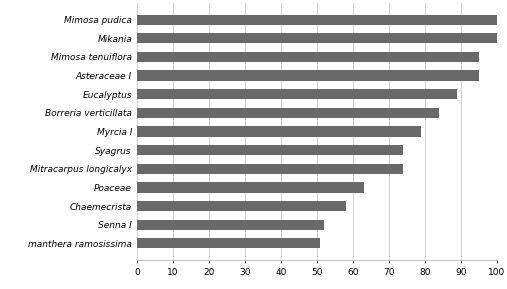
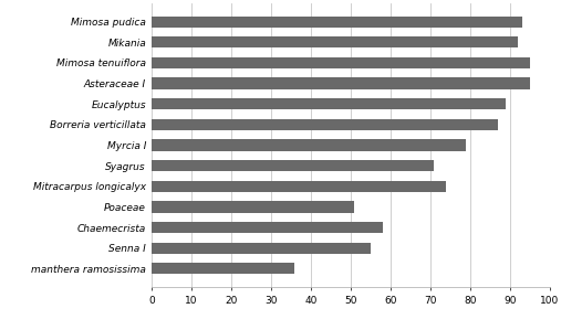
Mimosa pudica: 100 -> 93
Mikania: 100 -> 92
Borreria verticillata: 84 -> 87
Syagrus: 74 -> 71
Poaceae: 63 -> 51
Senna I: 52 -> 55
manthera ramosissima: 51 -> 36
